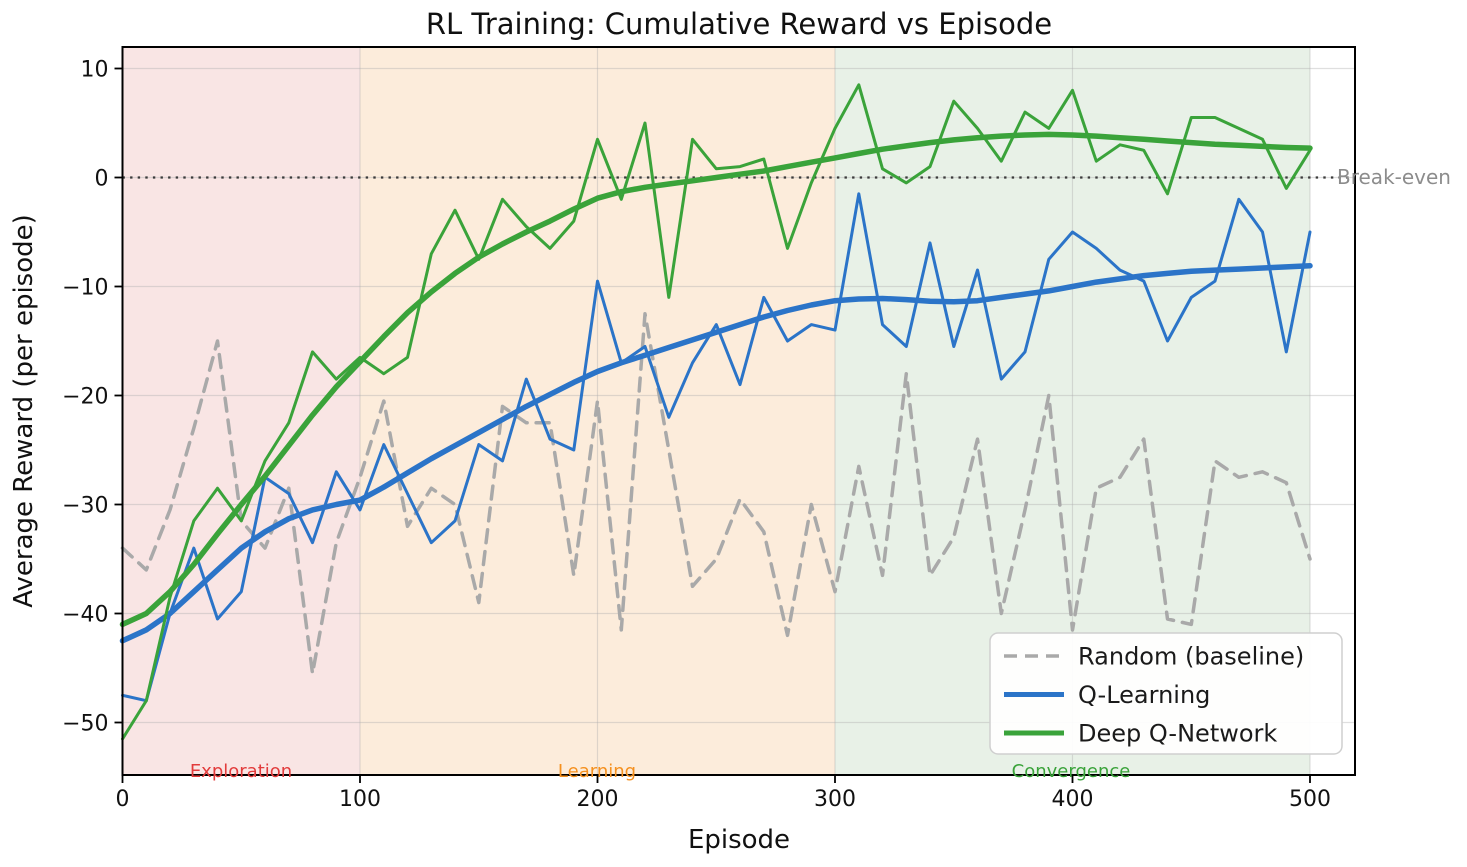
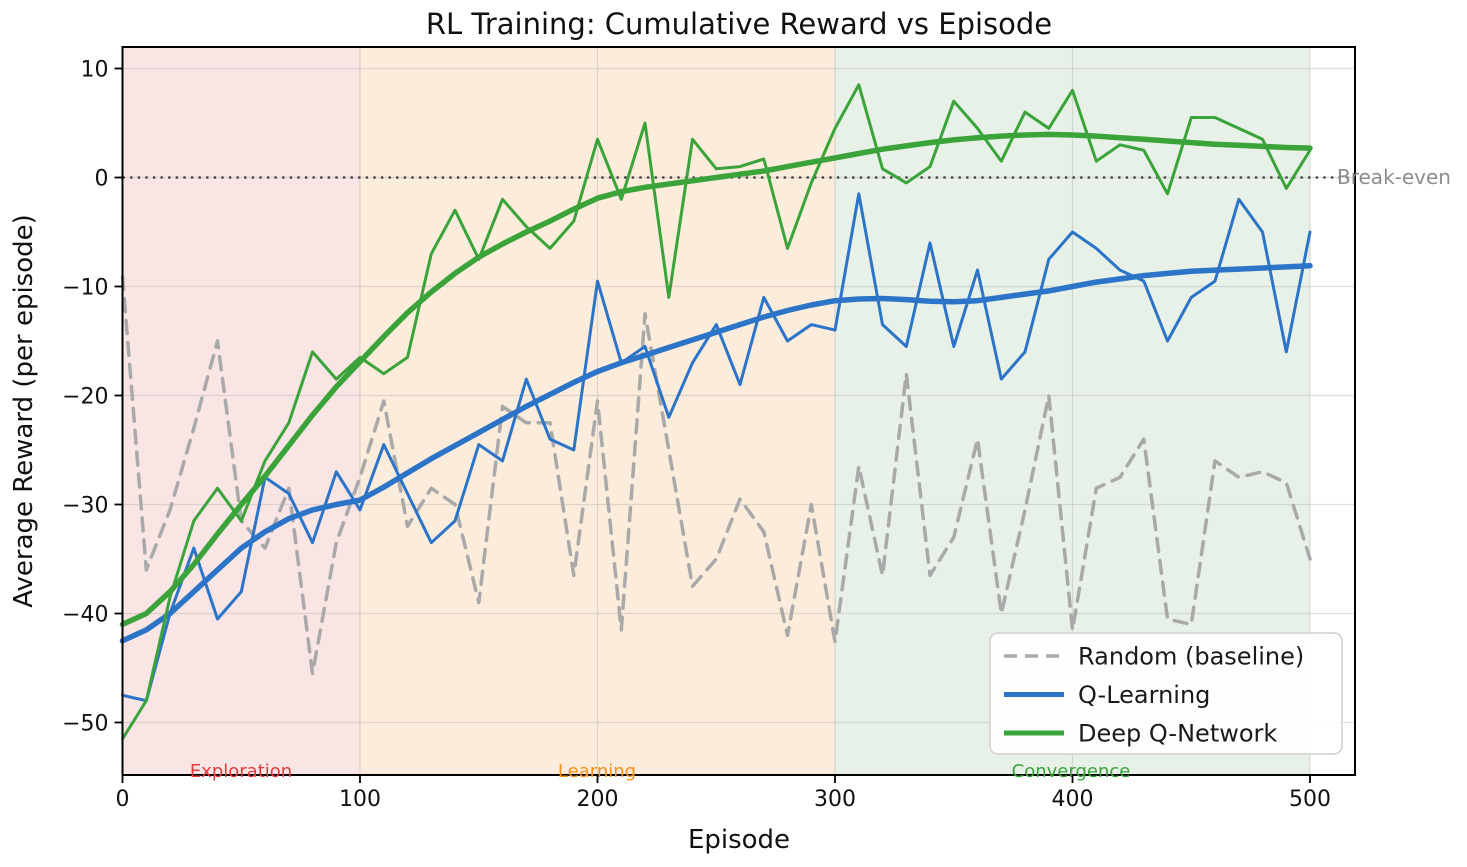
Random (baseline)/0: -34.0 -> -9.1
Random (baseline)/300: -38.0 -> -42.6
